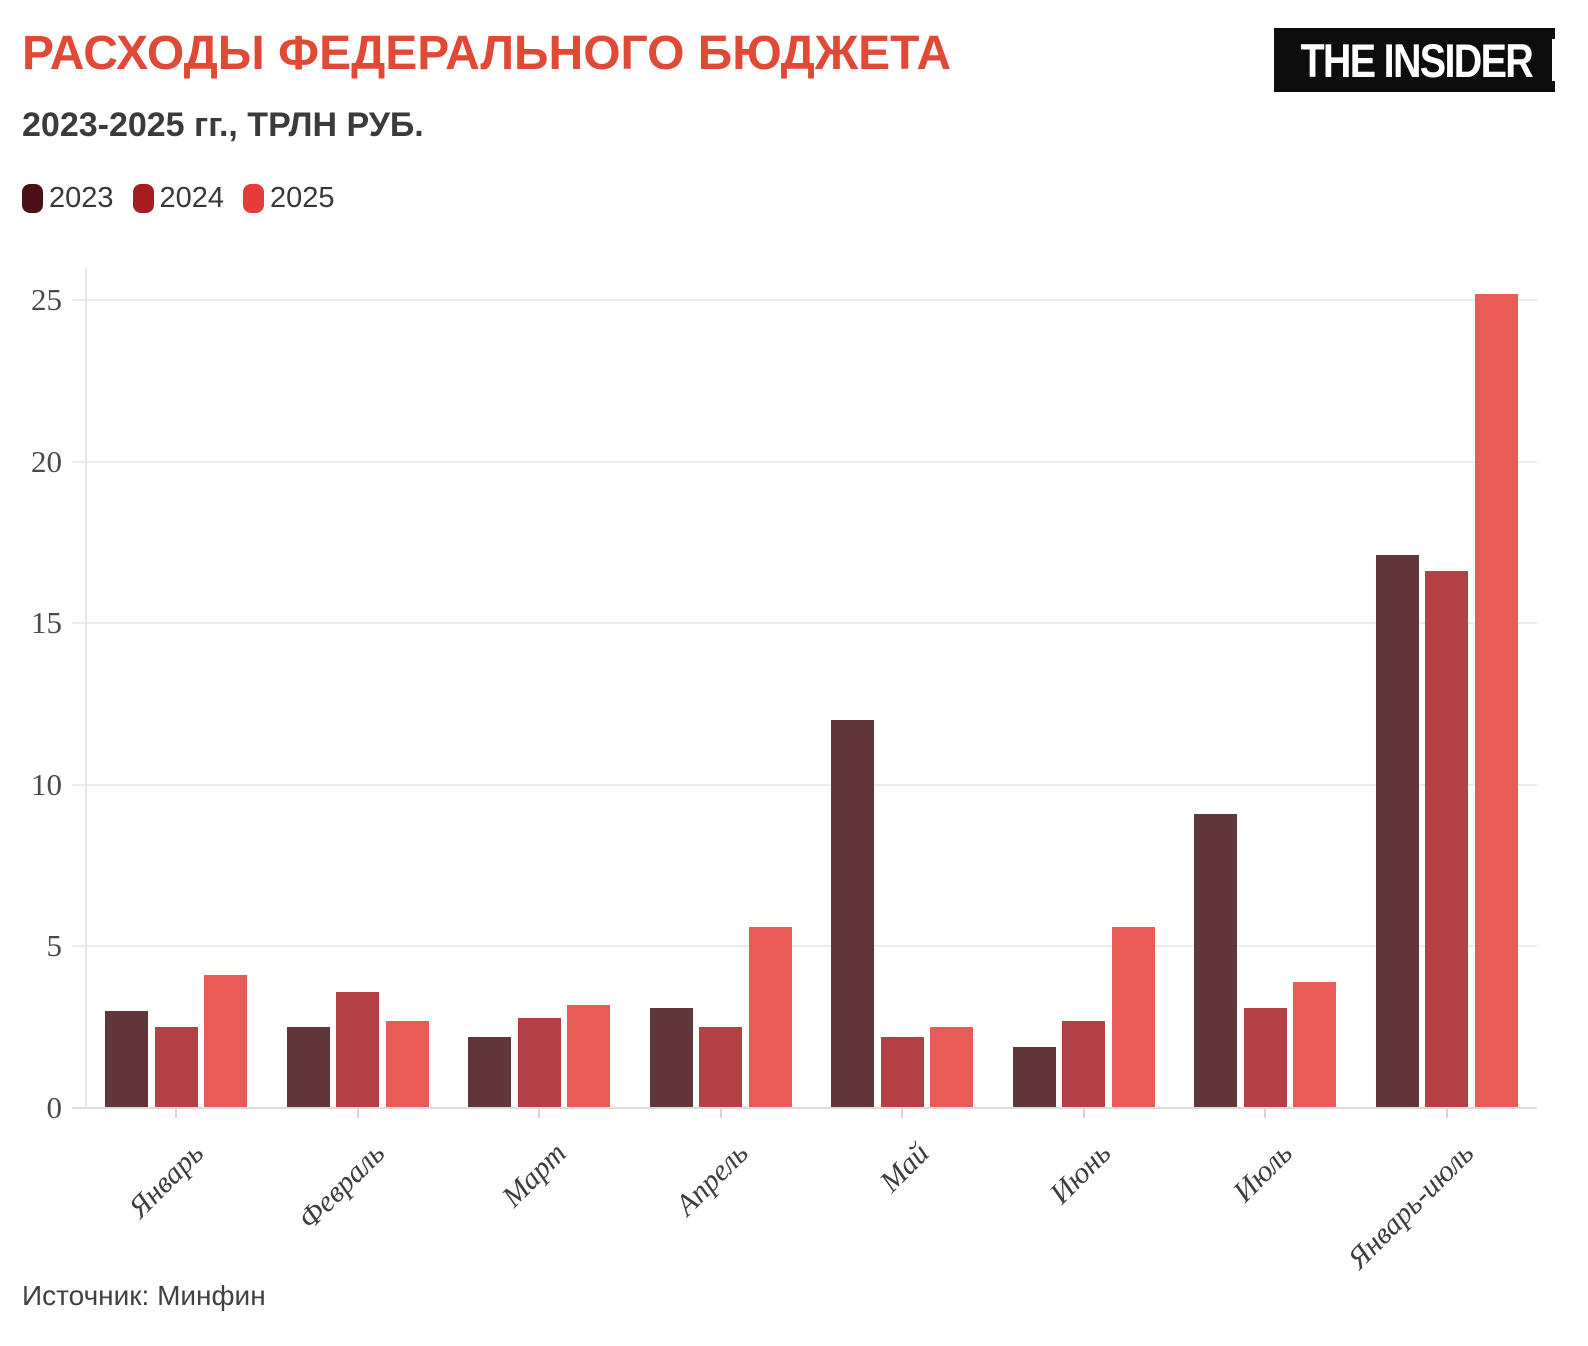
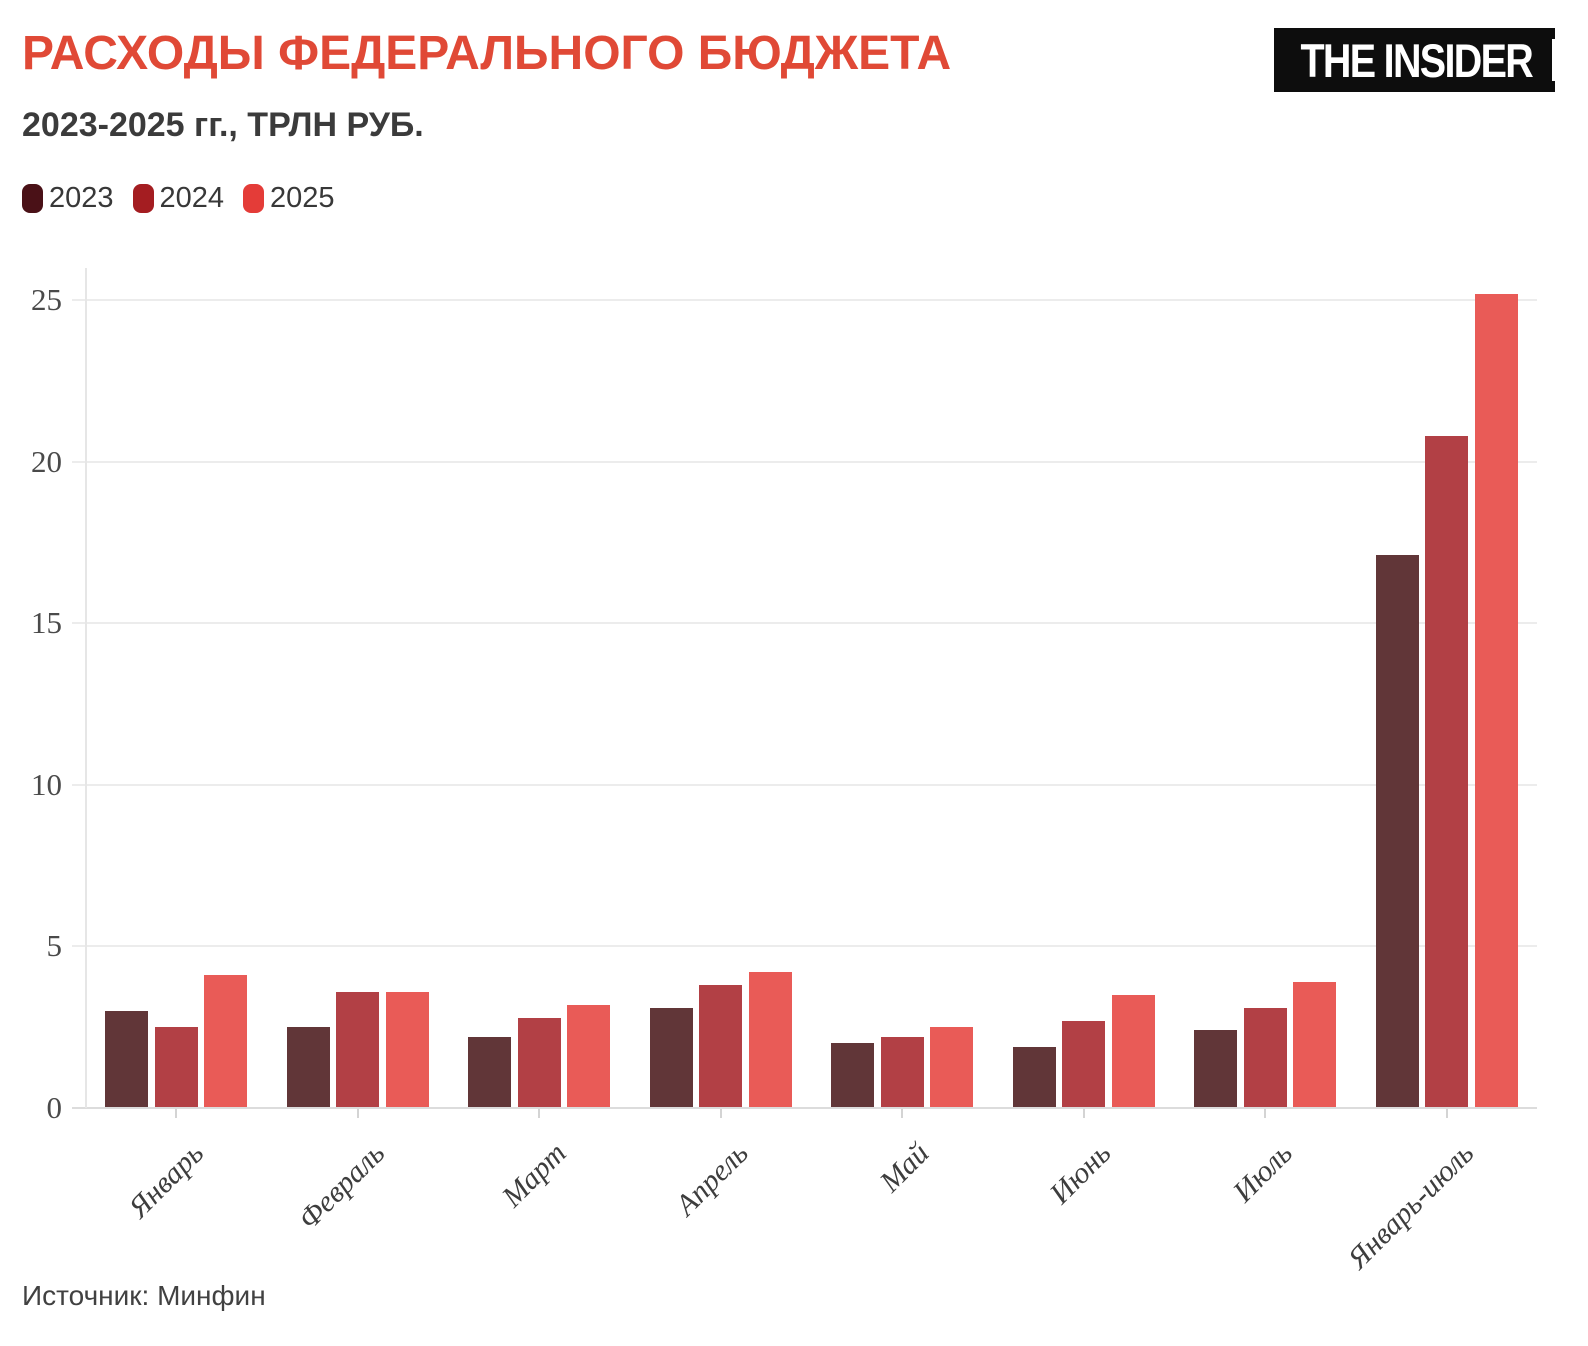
2025/Февраль: 2.7 -> 3.6
2024/Апрель: 2.5 -> 3.8
2025/Апрель: 5.6 -> 4.2
2023/Май: 12.0 -> 2.0
2025/Июнь: 5.6 -> 3.5
2023/Июль: 9.1 -> 2.4
2024/Январь-июль: 16.6 -> 20.8
